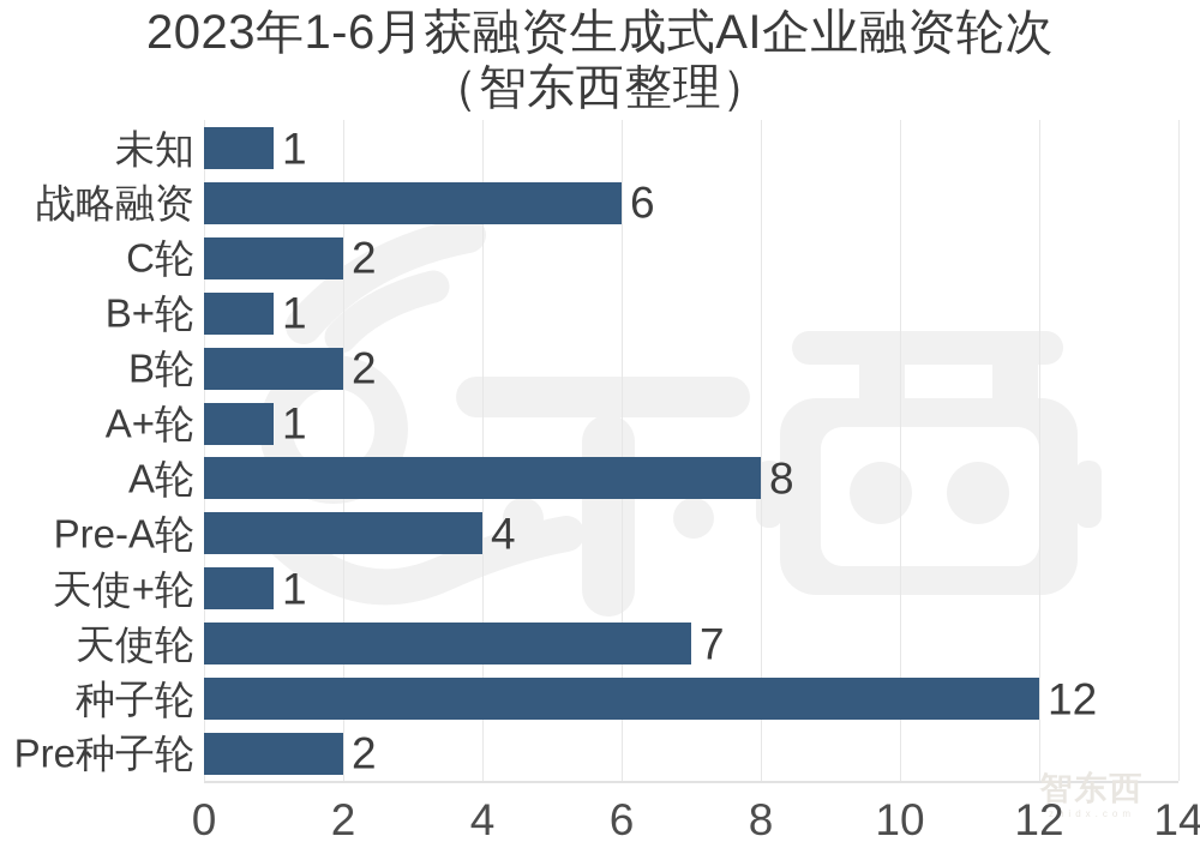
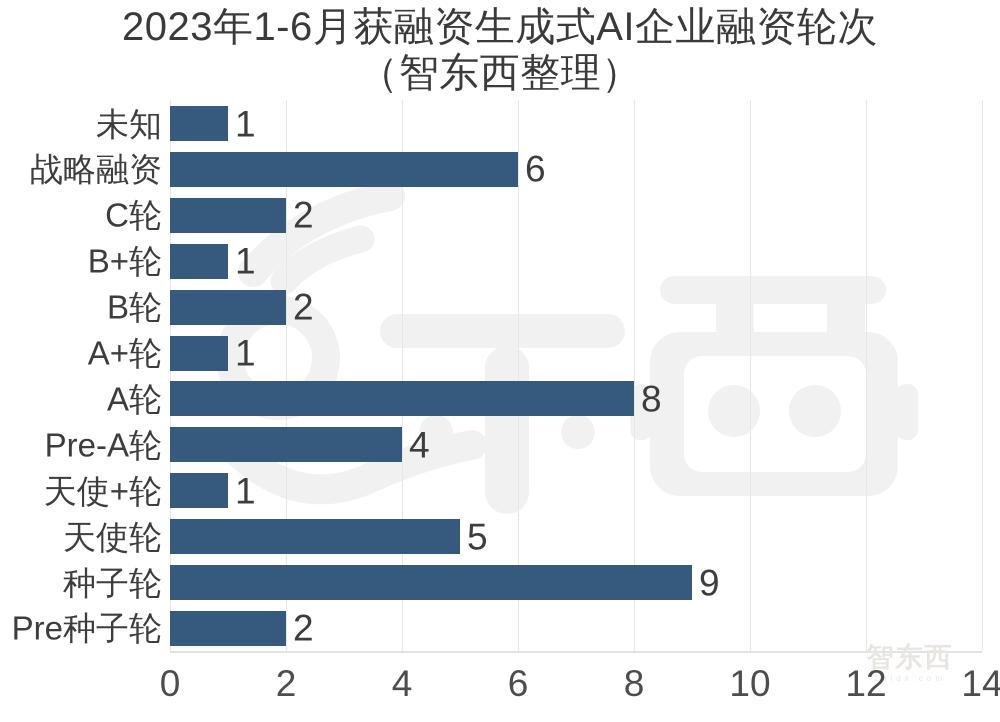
天使轮: 7 -> 5
种子轮: 12 -> 9
